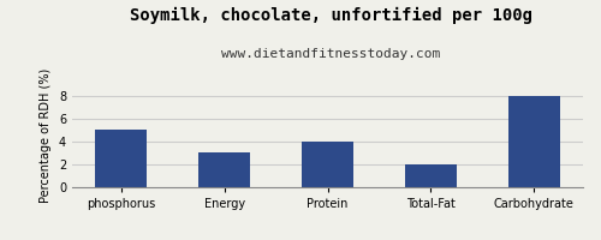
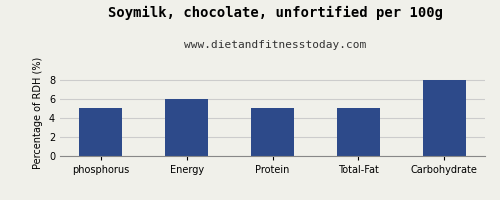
Energy: 3 -> 6
Protein: 4 -> 5
Total-Fat: 2 -> 5
